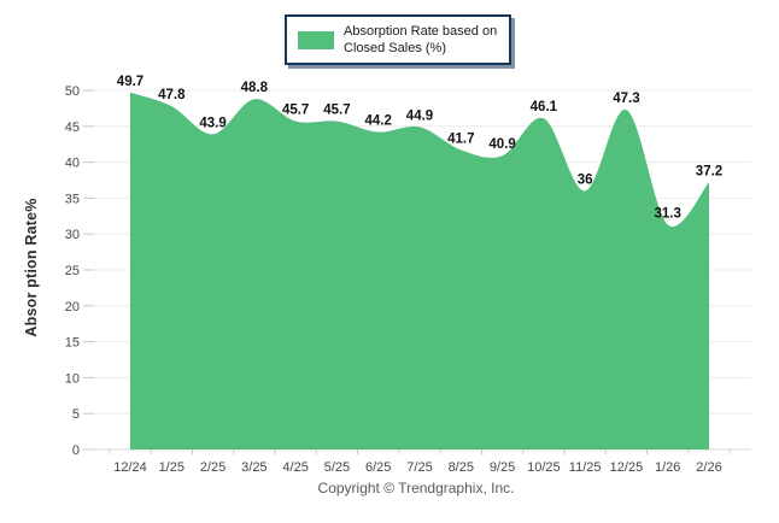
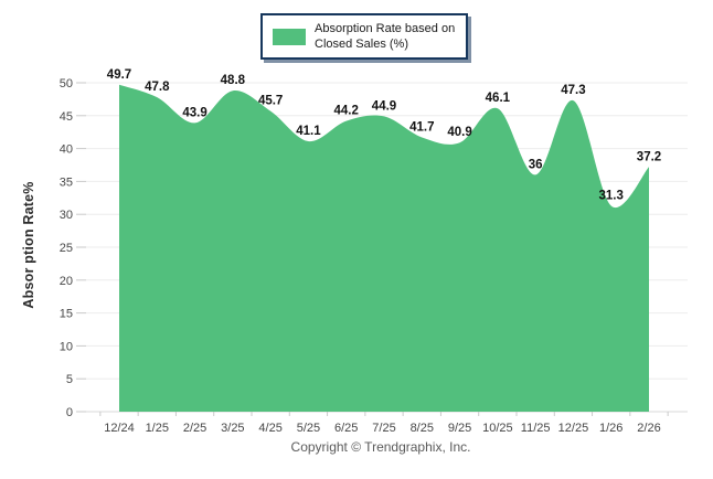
5/25: 45.7 -> 41.1
